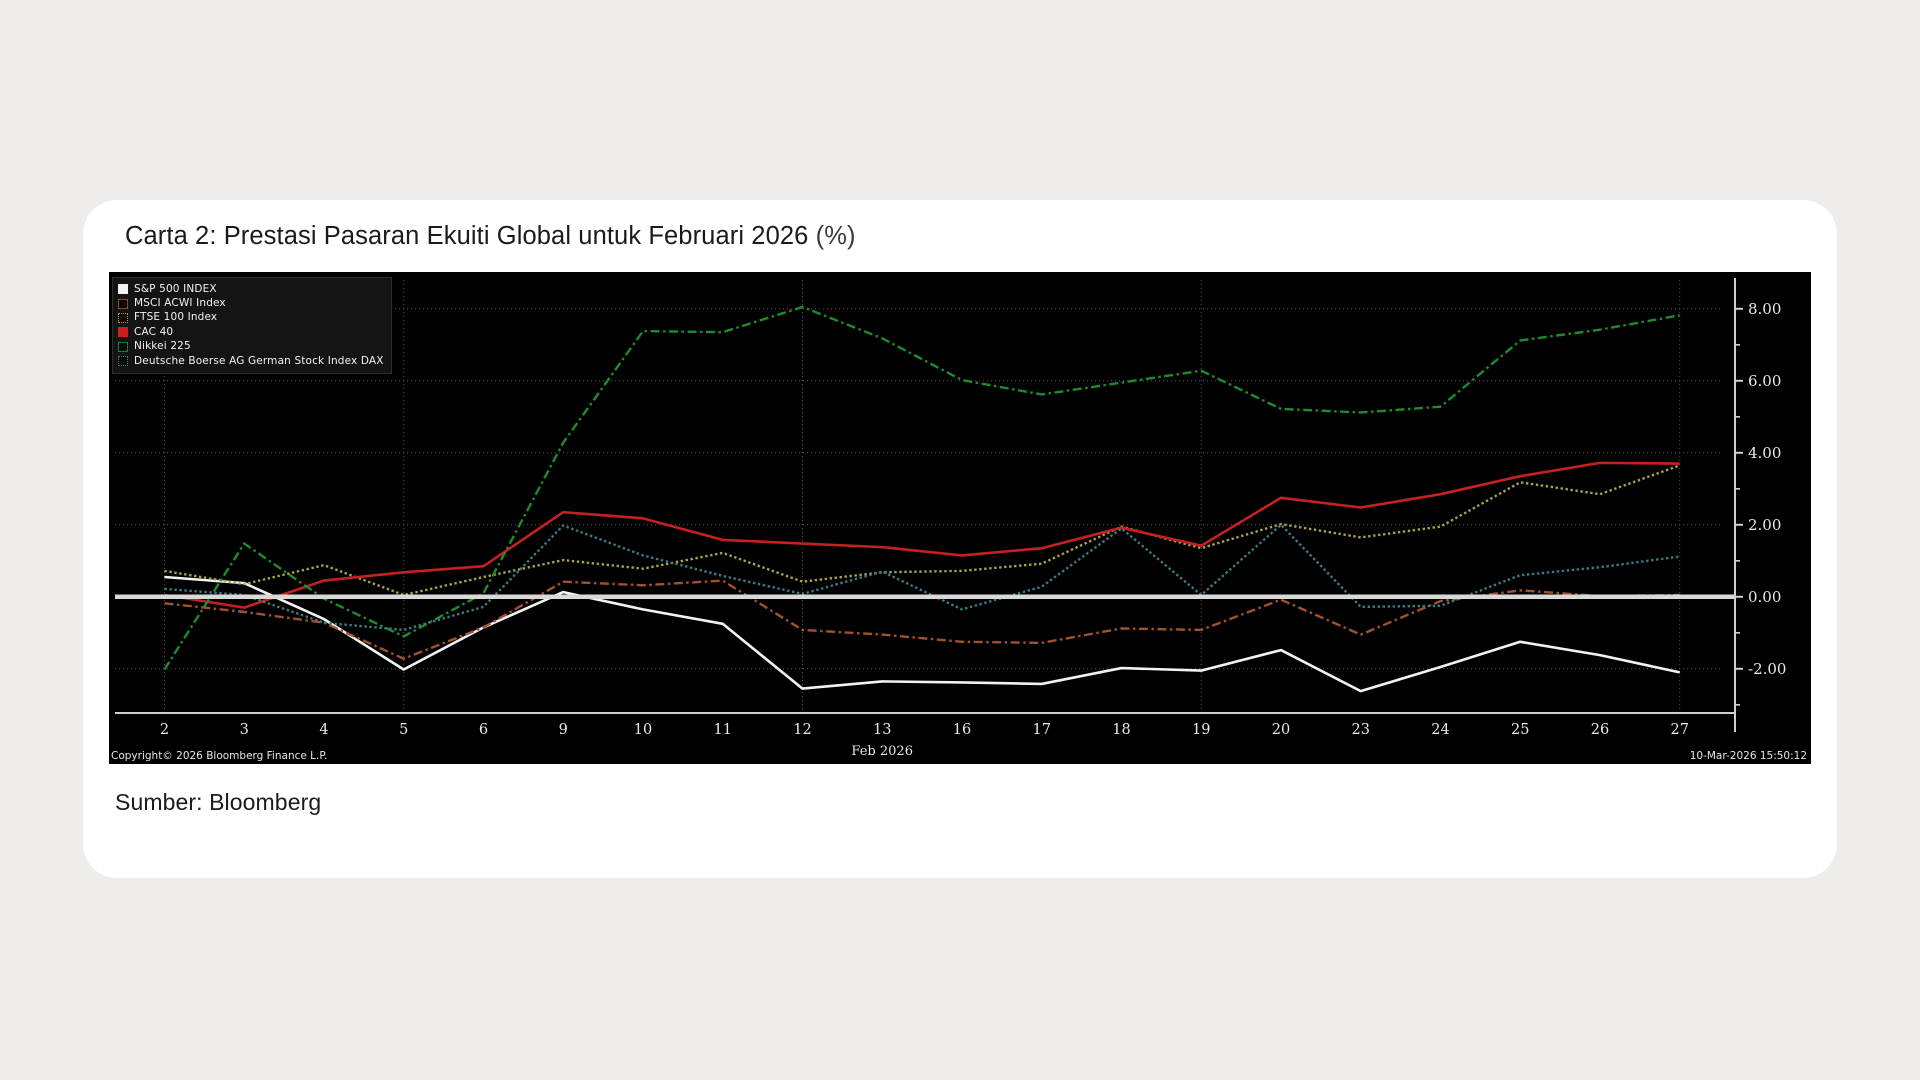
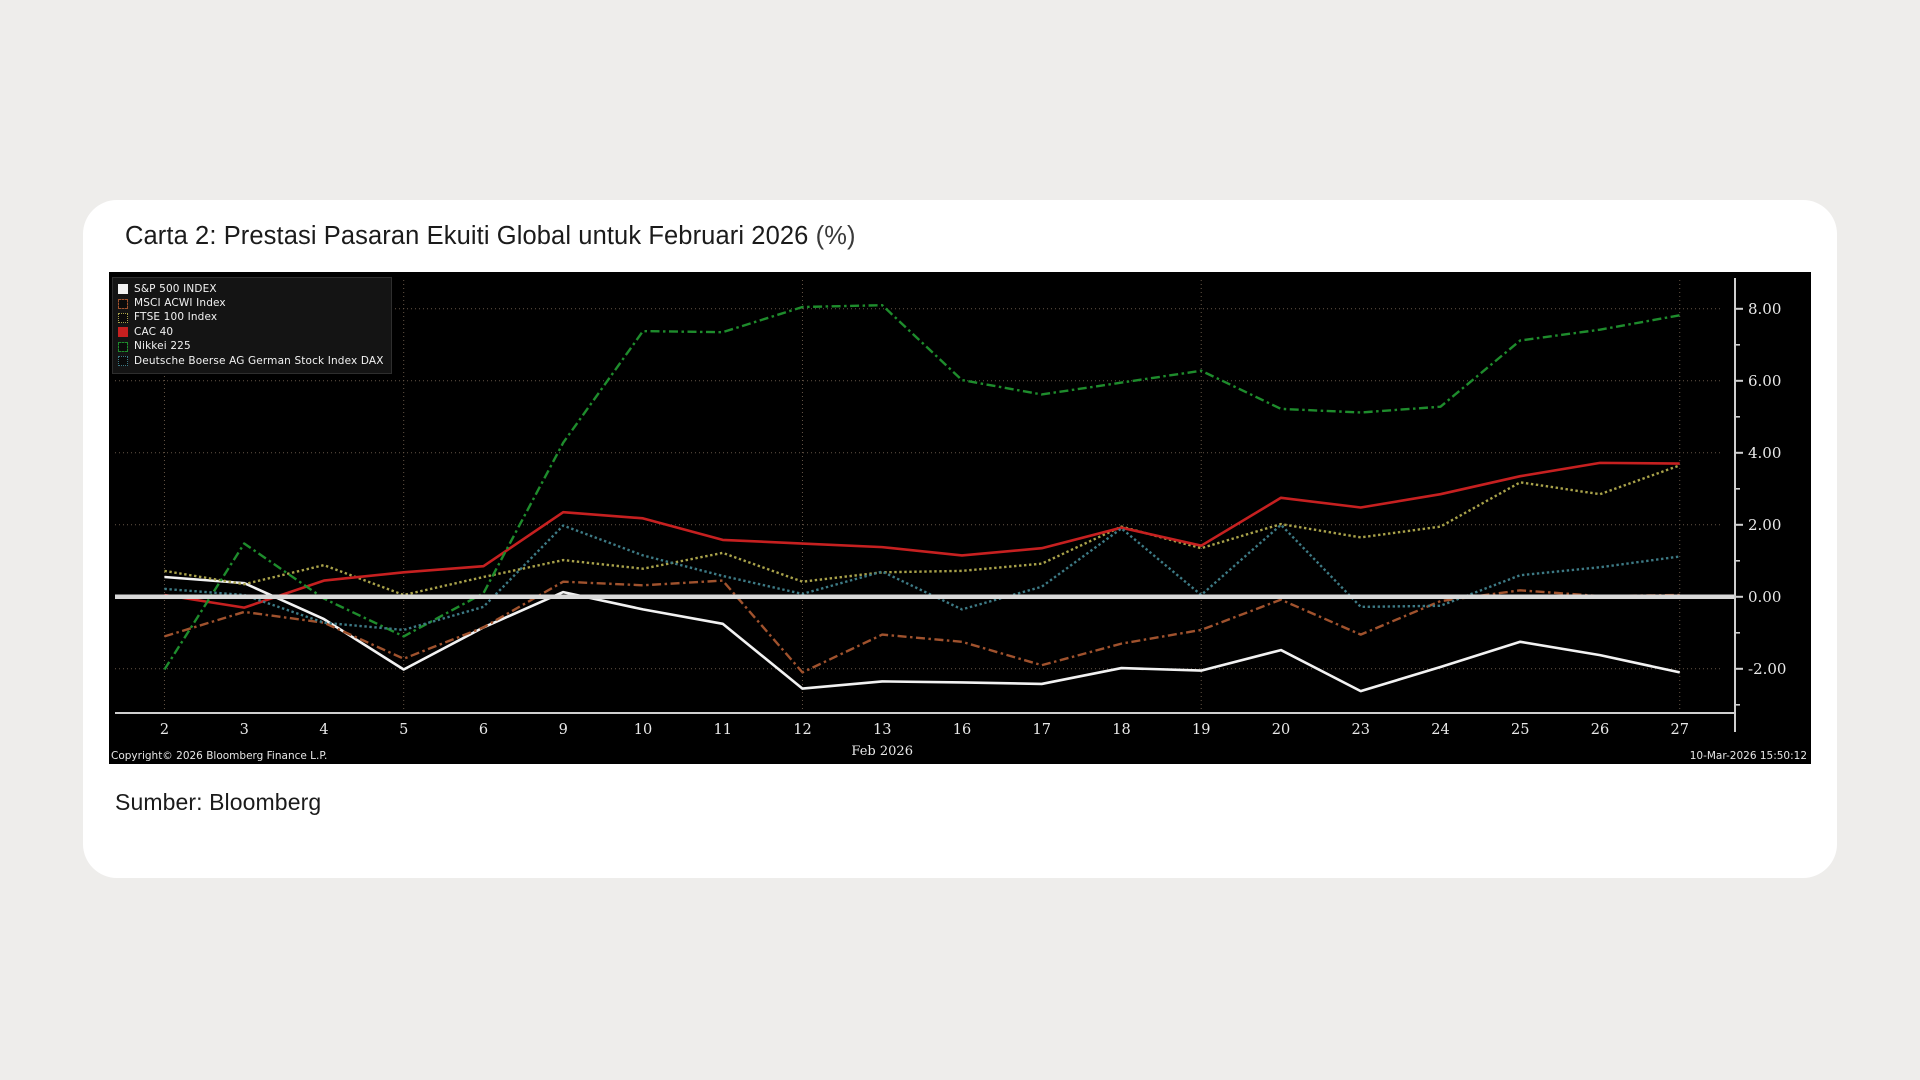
MSCI ACWI Index/2: -0.2 -> -1.1
MSCI ACWI Index/12: -0.9 -> -2.1
Nikkei 225/13: 7.2 -> 8.1
MSCI ACWI Index/17: -1.3 -> -1.9
MSCI ACWI Index/18: -0.9 -> -1.3
